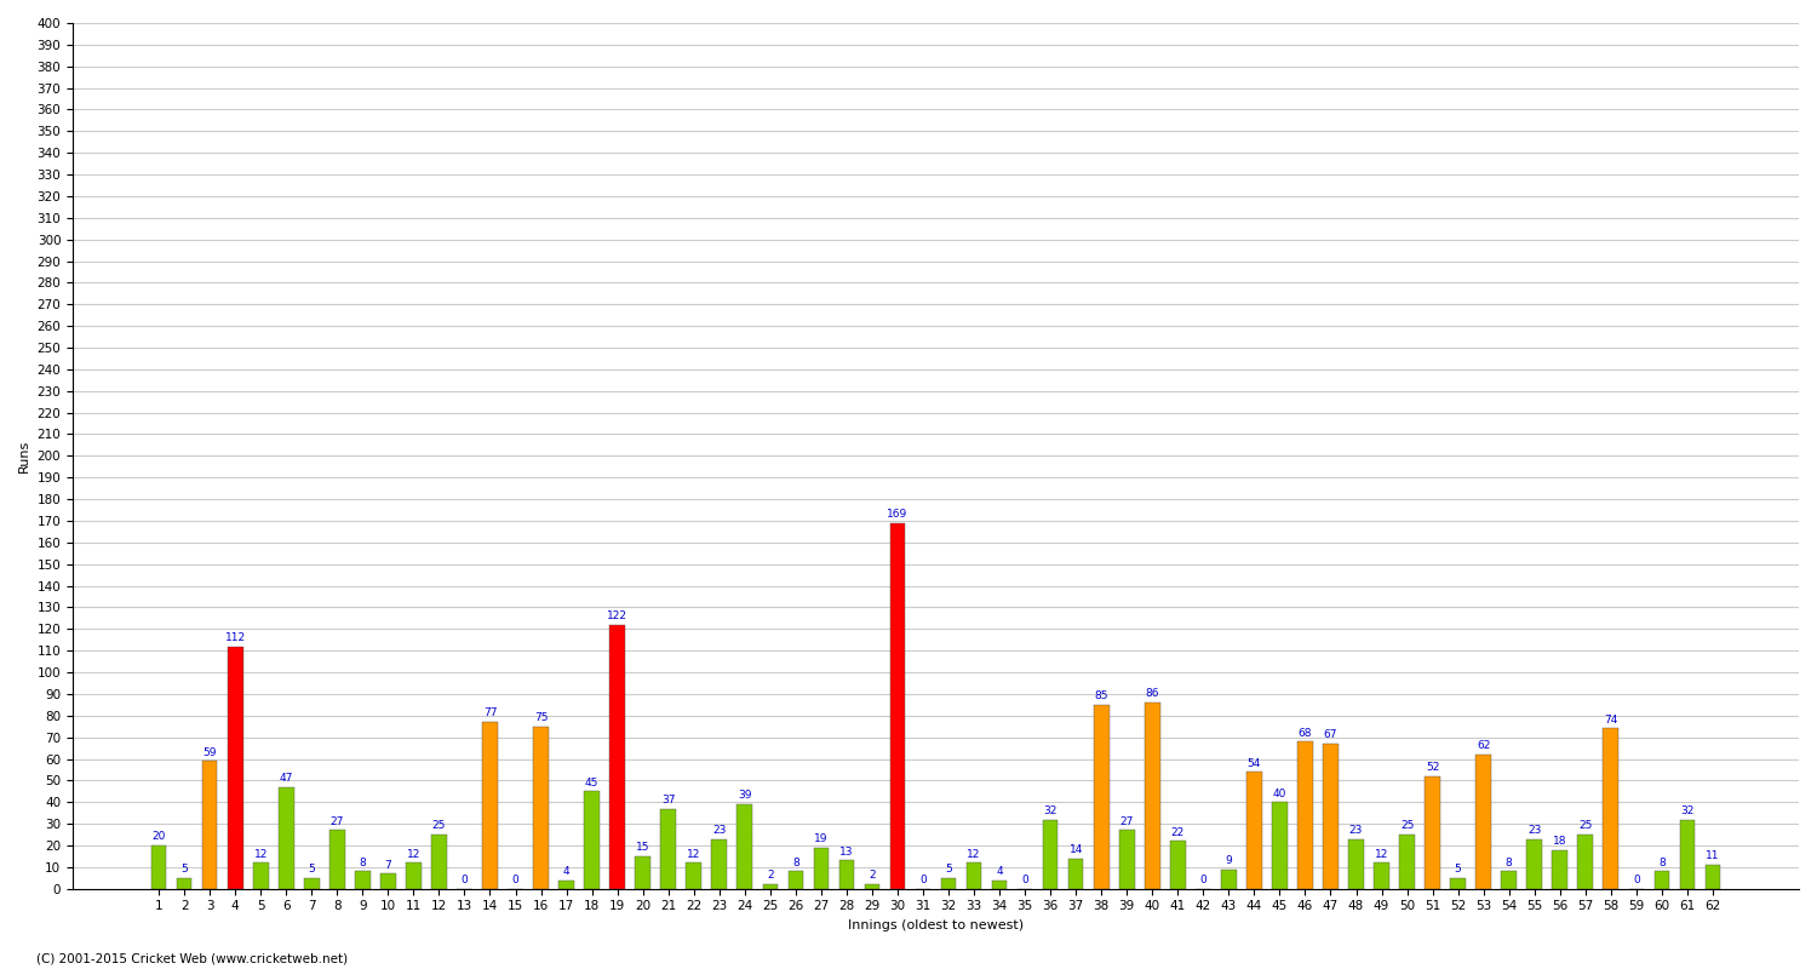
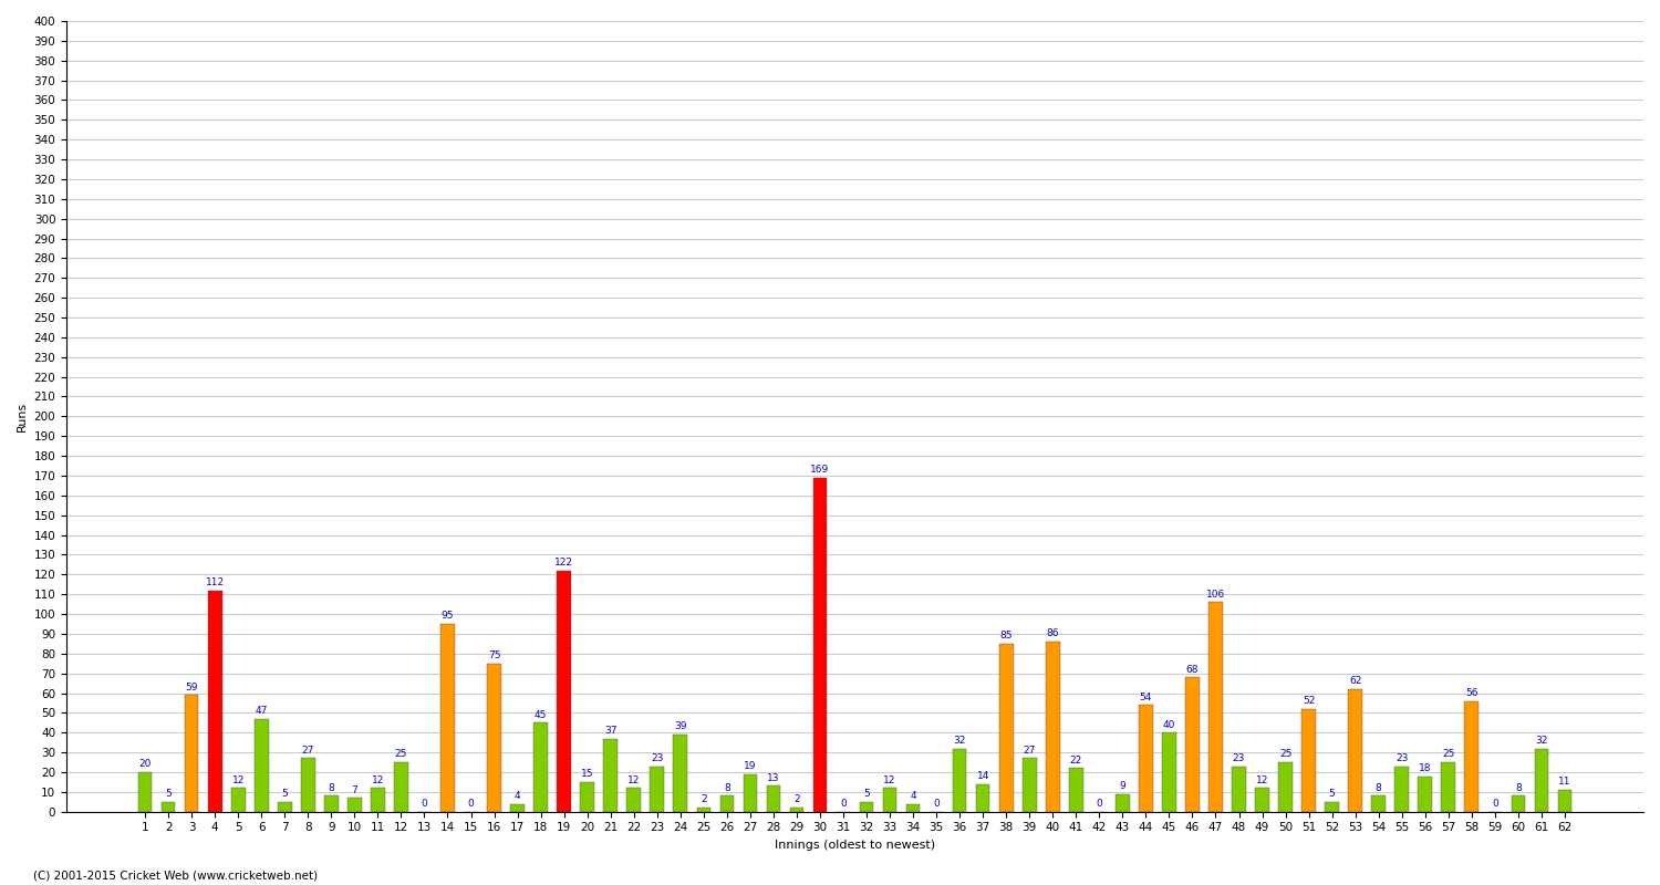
14: 77 -> 95
47: 67 -> 106
58: 74 -> 56
